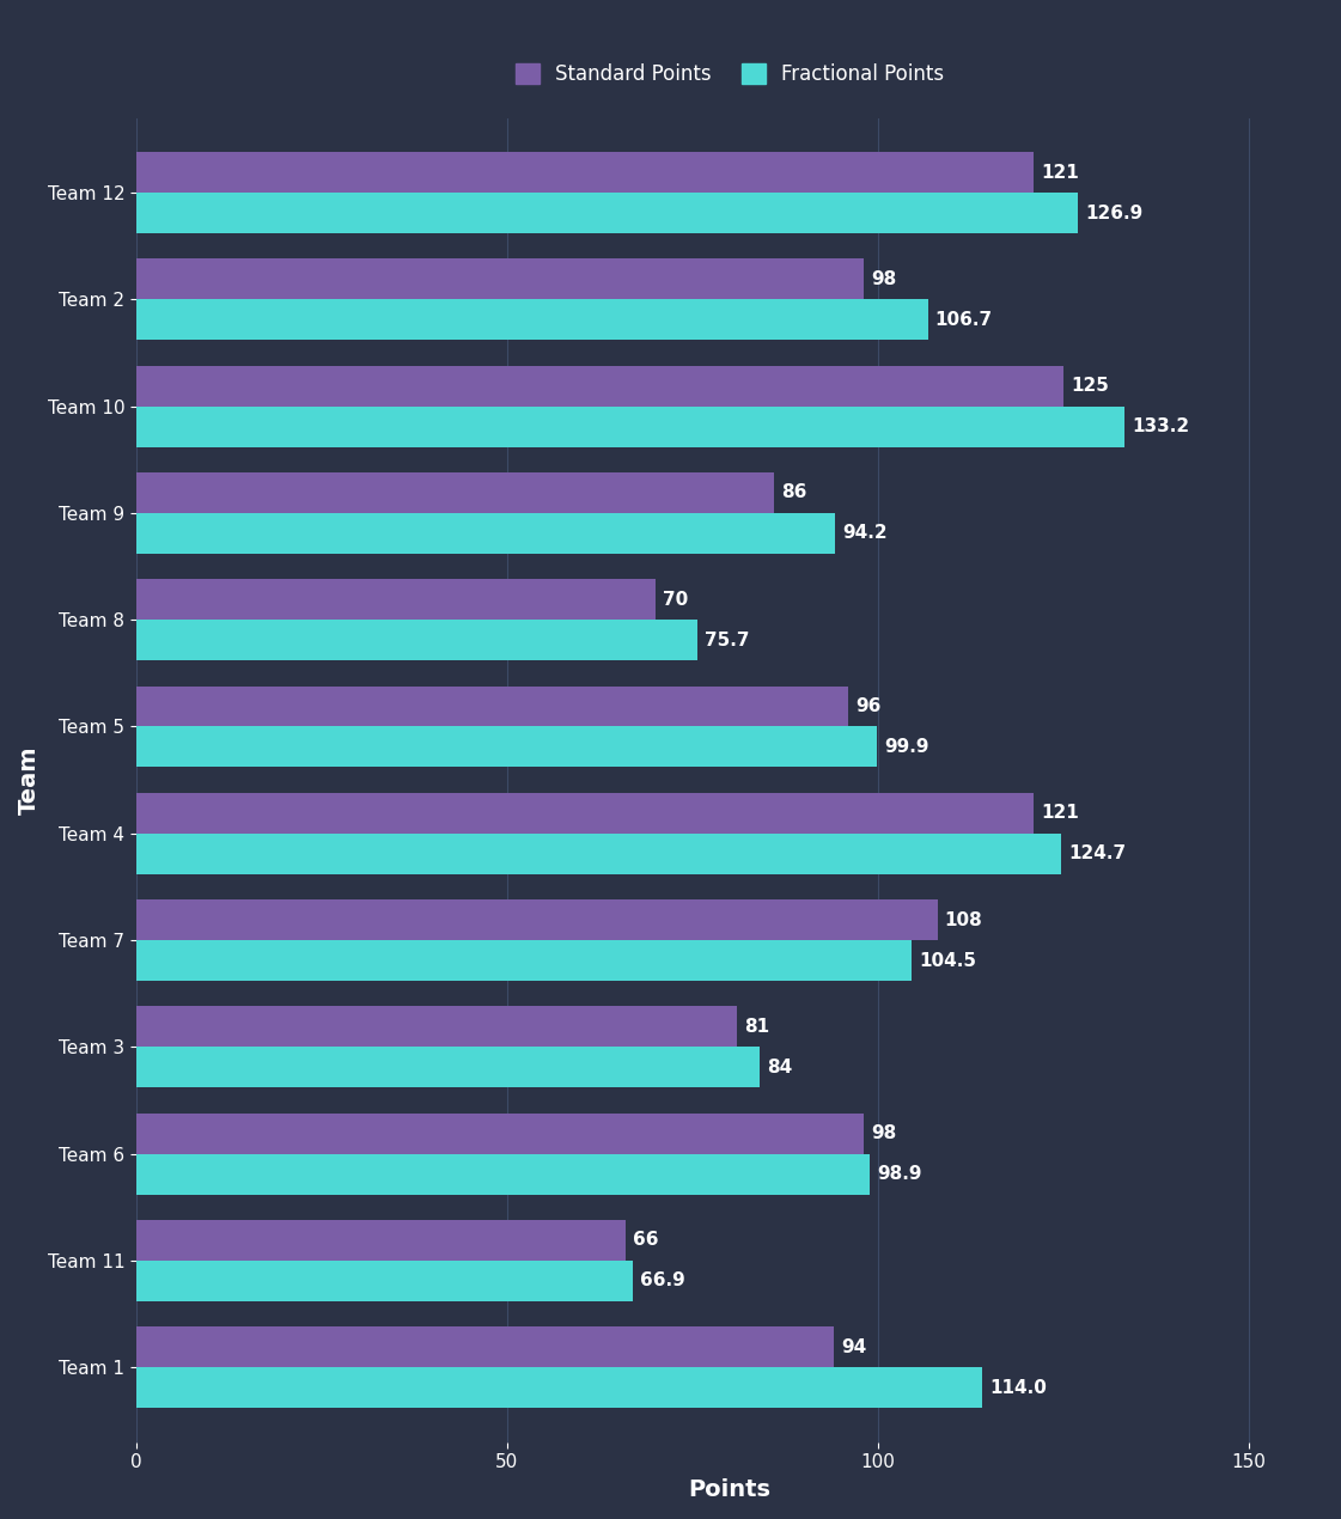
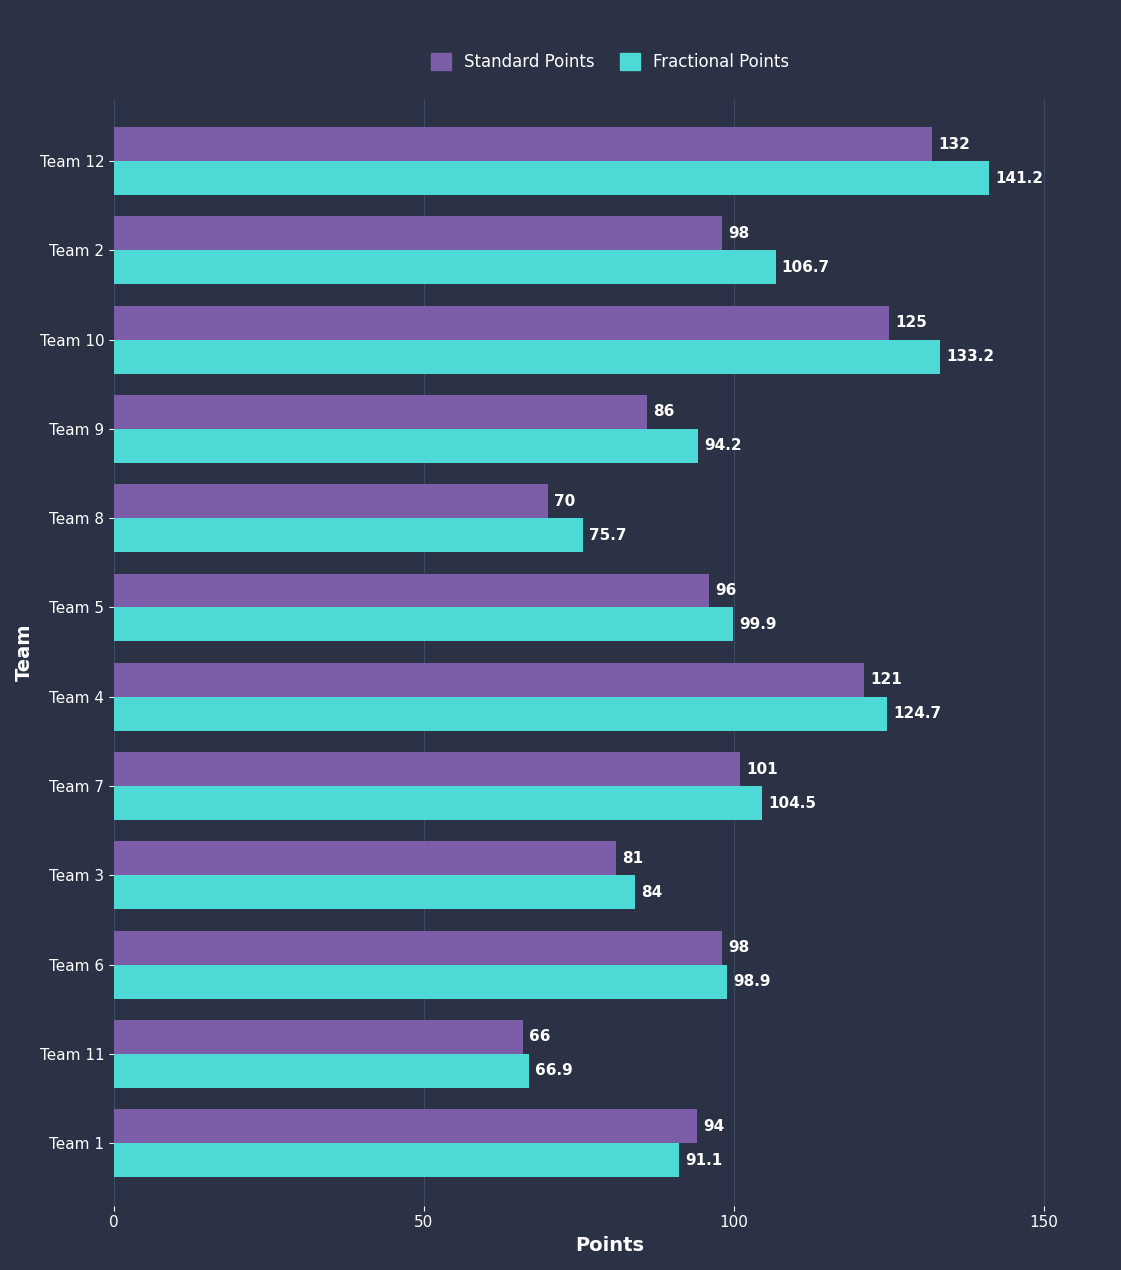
Standard Points/Team 12: 121 -> 132
Fractional Points/Team 12: 126.9 -> 141.2
Standard Points/Team 7: 108 -> 101
Fractional Points/Team 1: 114.0 -> 91.1
